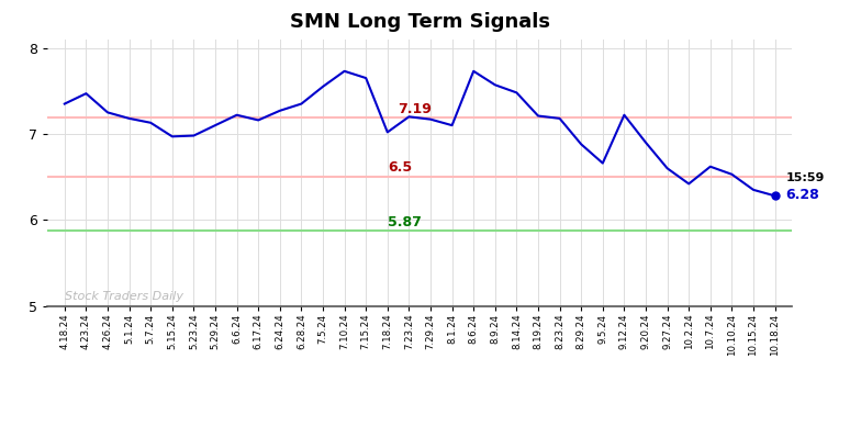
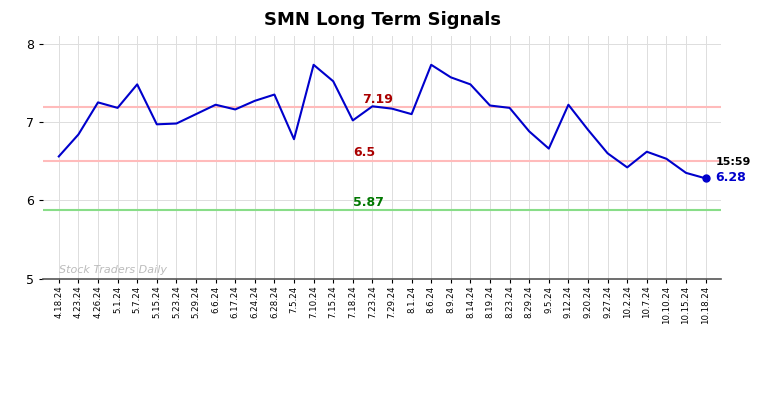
4.18.24: 7.35 -> 6.56
4.23.24: 7.47 -> 6.84
5.7.24: 7.13 -> 7.48
7.5.24: 7.55 -> 6.78
7.15.24: 7.65 -> 7.52
